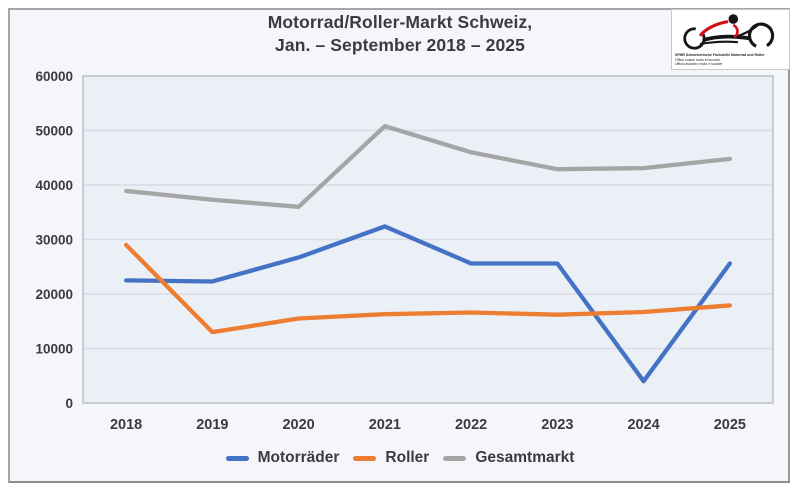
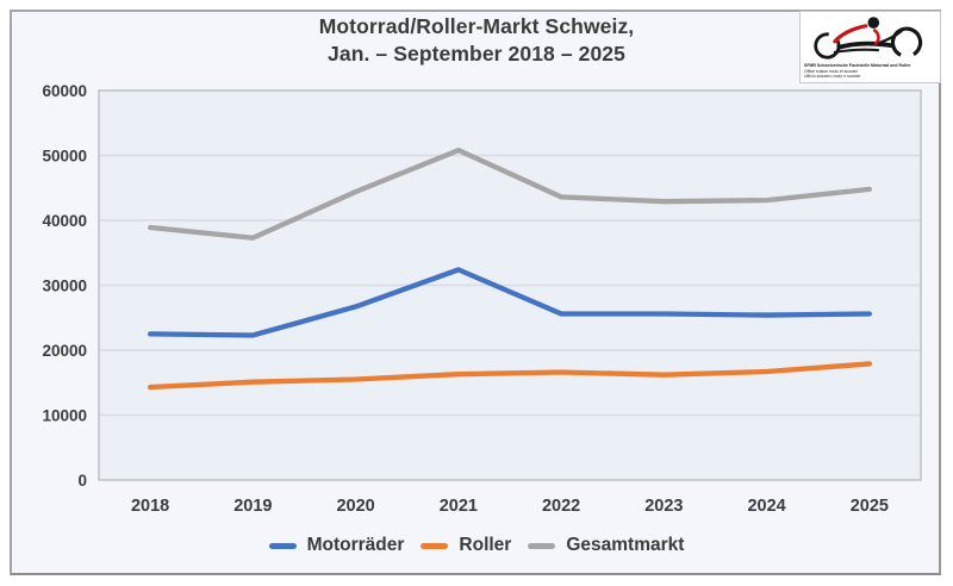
Roller/2018: 29000 -> 14000
Roller/2019: 13000 -> 15000
Gesamtmarkt/2020: 36000 -> 44000
Gesamtmarkt/2022: 46000 -> 44000
Motorräder/2024: 4000 -> 25000
